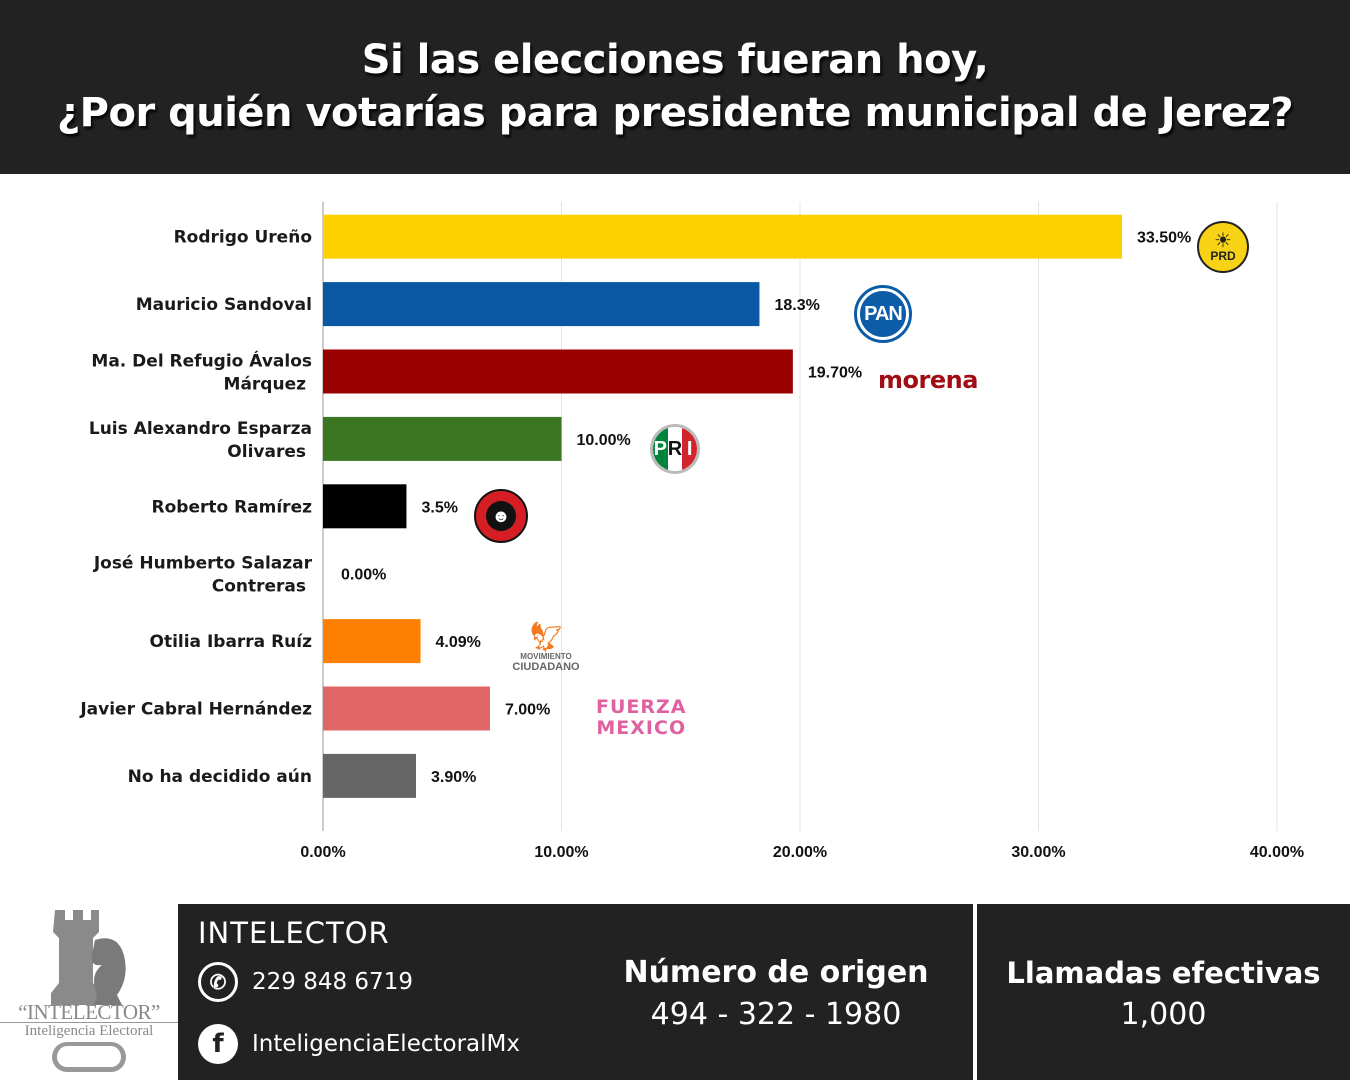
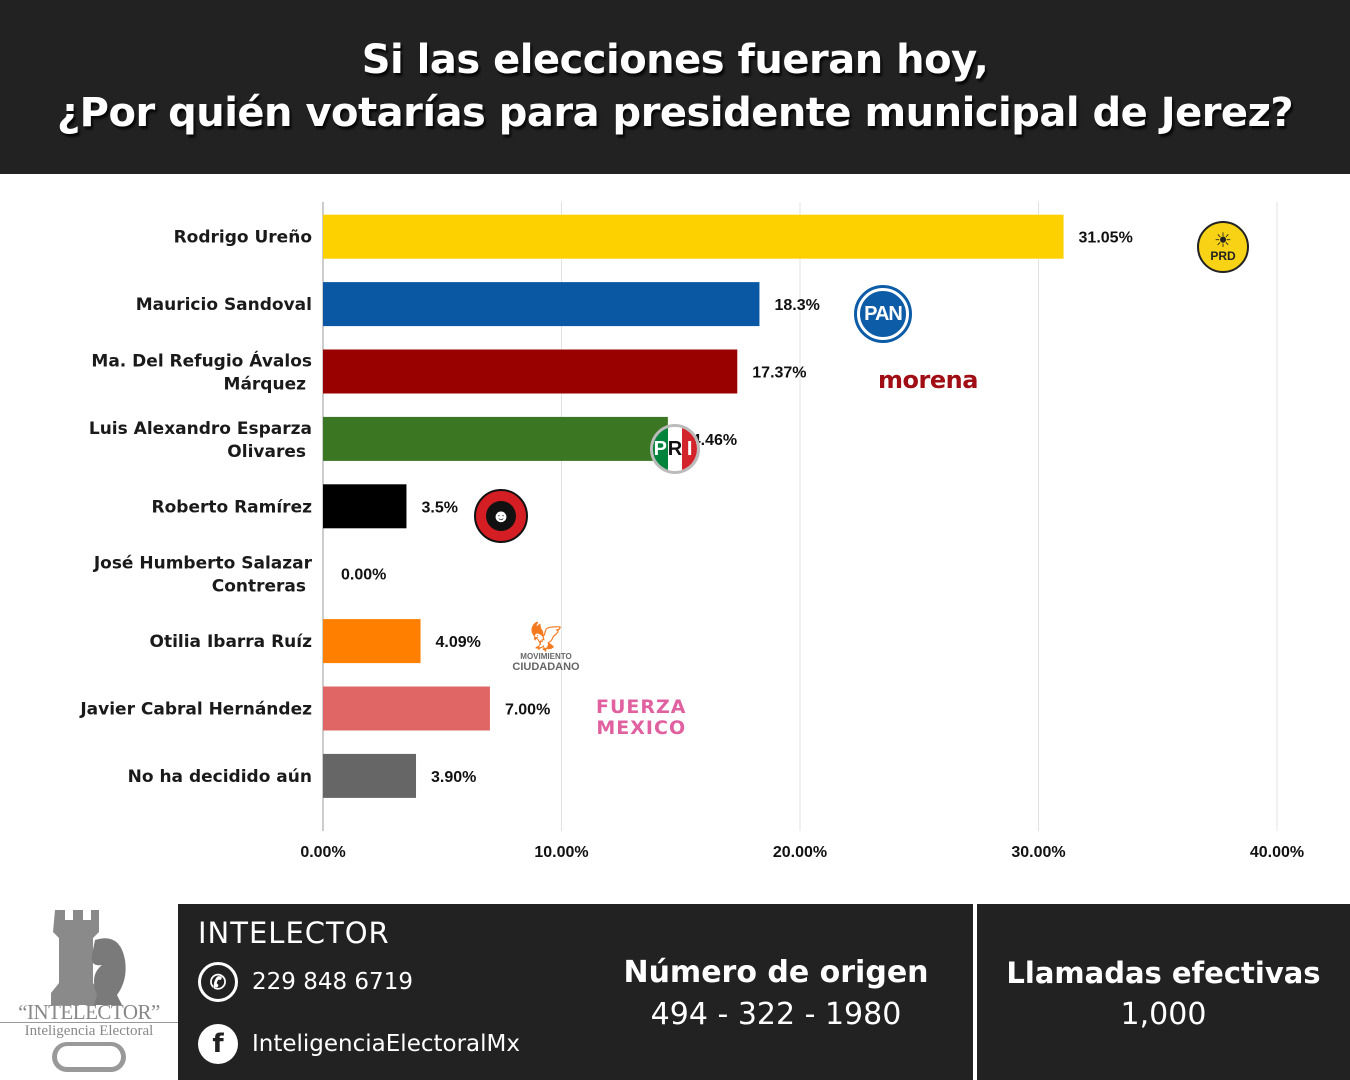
Rodrigo Ureño: 33.50% -> 31.05%
Ma. Del Refugio Ávalos Márquez: 19.70% -> 17.37%
Luis Alexandro Esparza Olivares: 10.00% -> 14.46%
